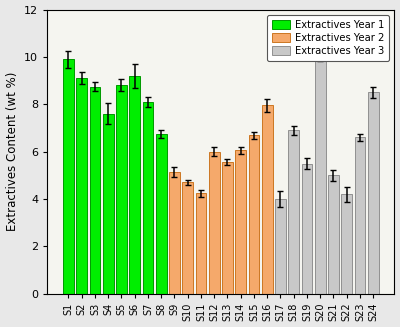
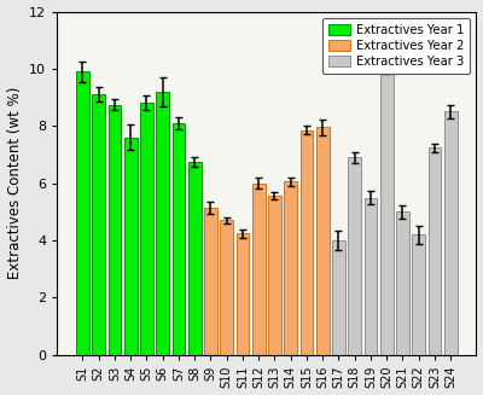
S15: 6.70 -> 7.85
S23: 6.60 -> 7.25
